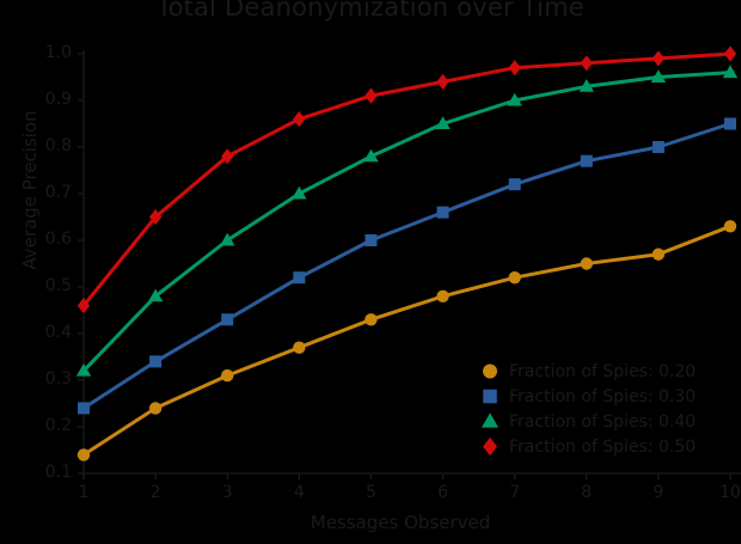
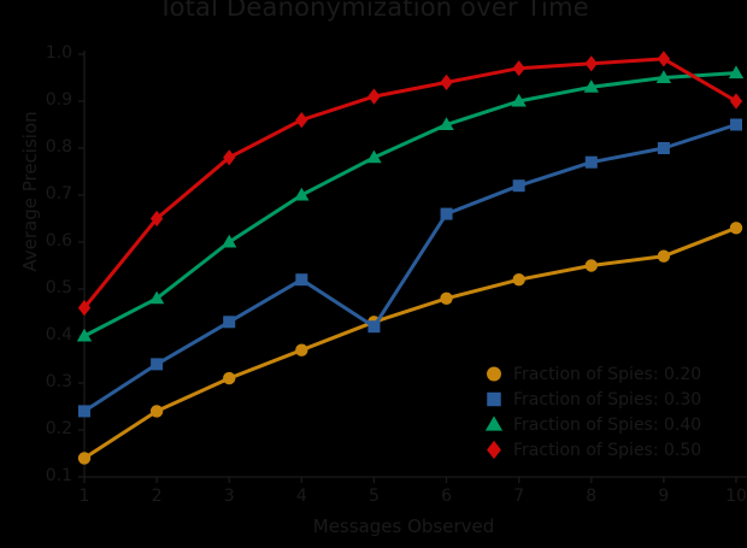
Fraction of Spies: 0.40/1: 0.32 -> 0.40
Fraction of Spies: 0.30/5: 0.60 -> 0.42
Fraction of Spies: 0.50/10: 1.00 -> 0.90
